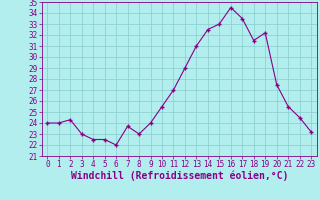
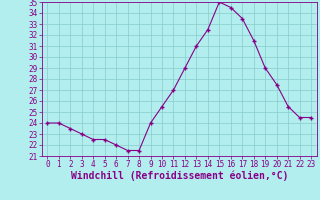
2: 24.3 -> 23.5
7: 23.7 -> 21.5
8: 23.0 -> 21.5
15: 33.0 -> 35.0
19: 32.2 -> 29.0
23: 23.2 -> 24.5
